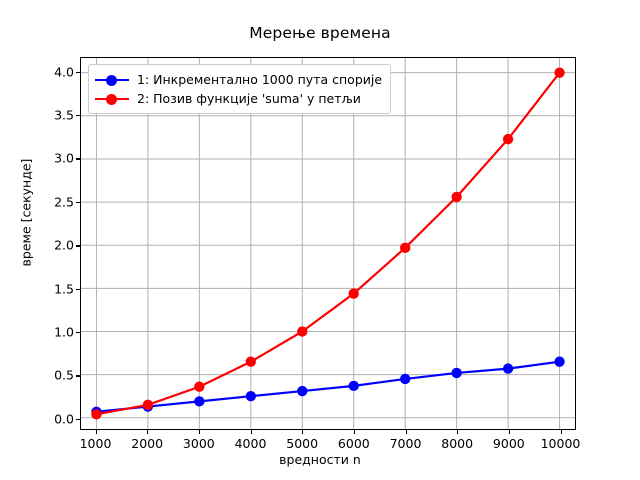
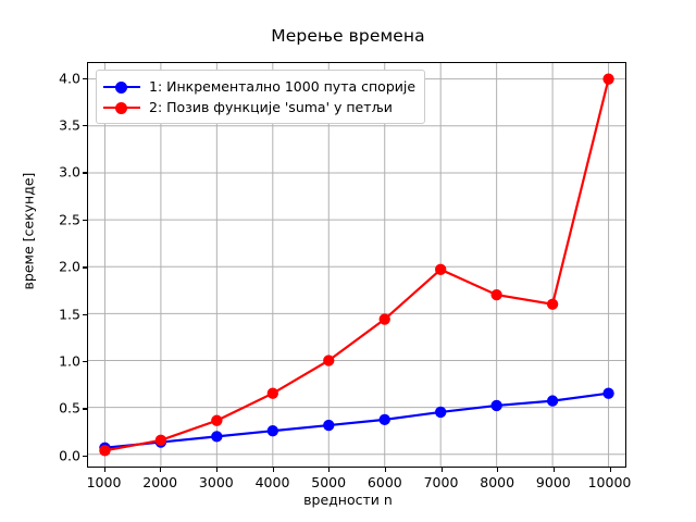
2: Позив функције 'suma' у петљи/8000: 2.6 -> 1.7
2: Позив функције 'suma' у петљи/9000: 3.2 -> 1.6
